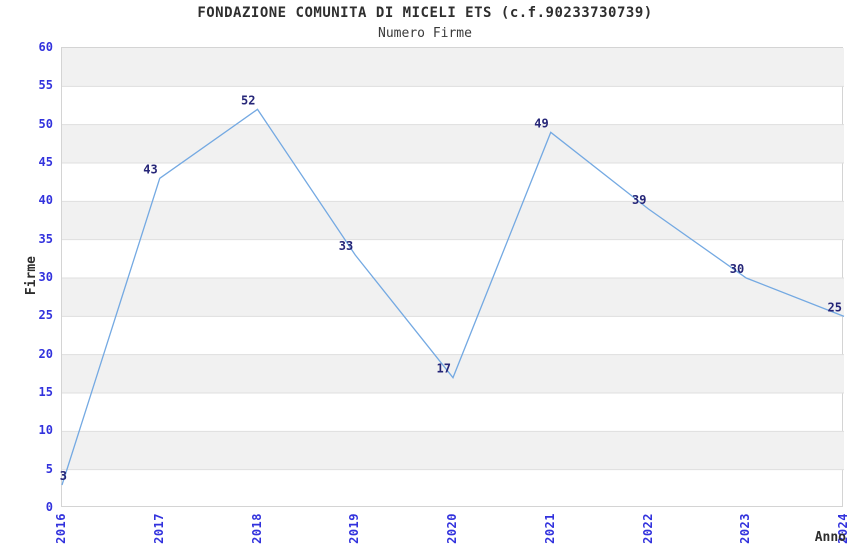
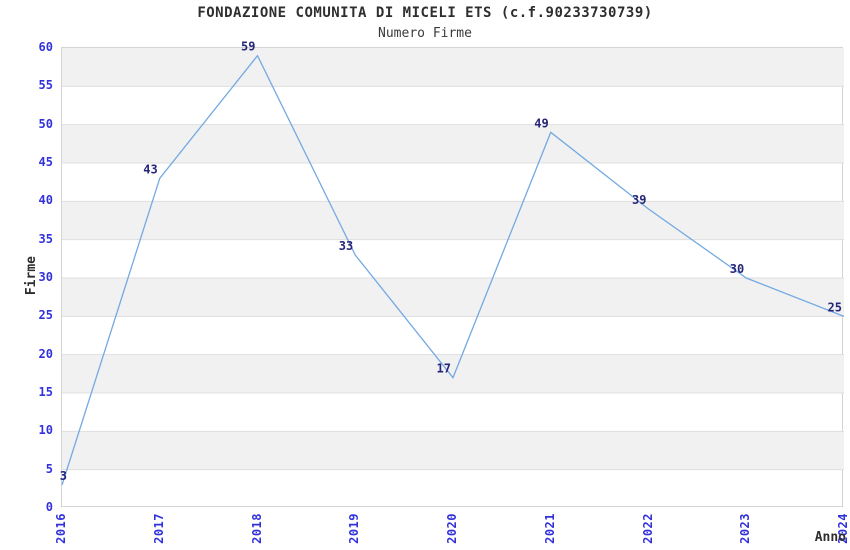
2018: 52 -> 59
